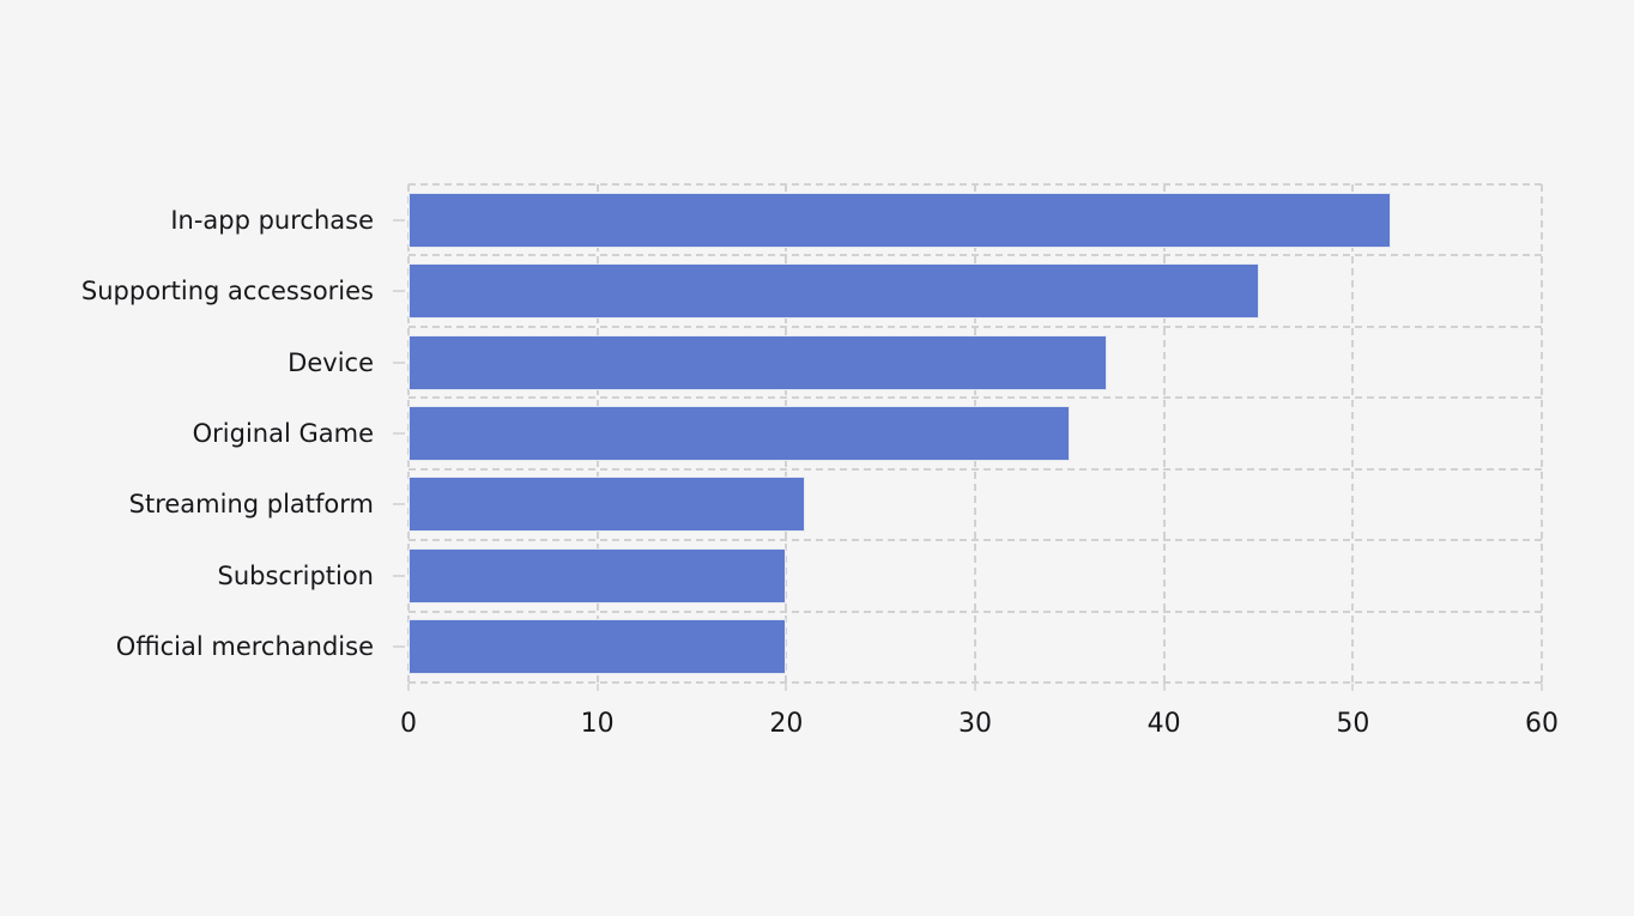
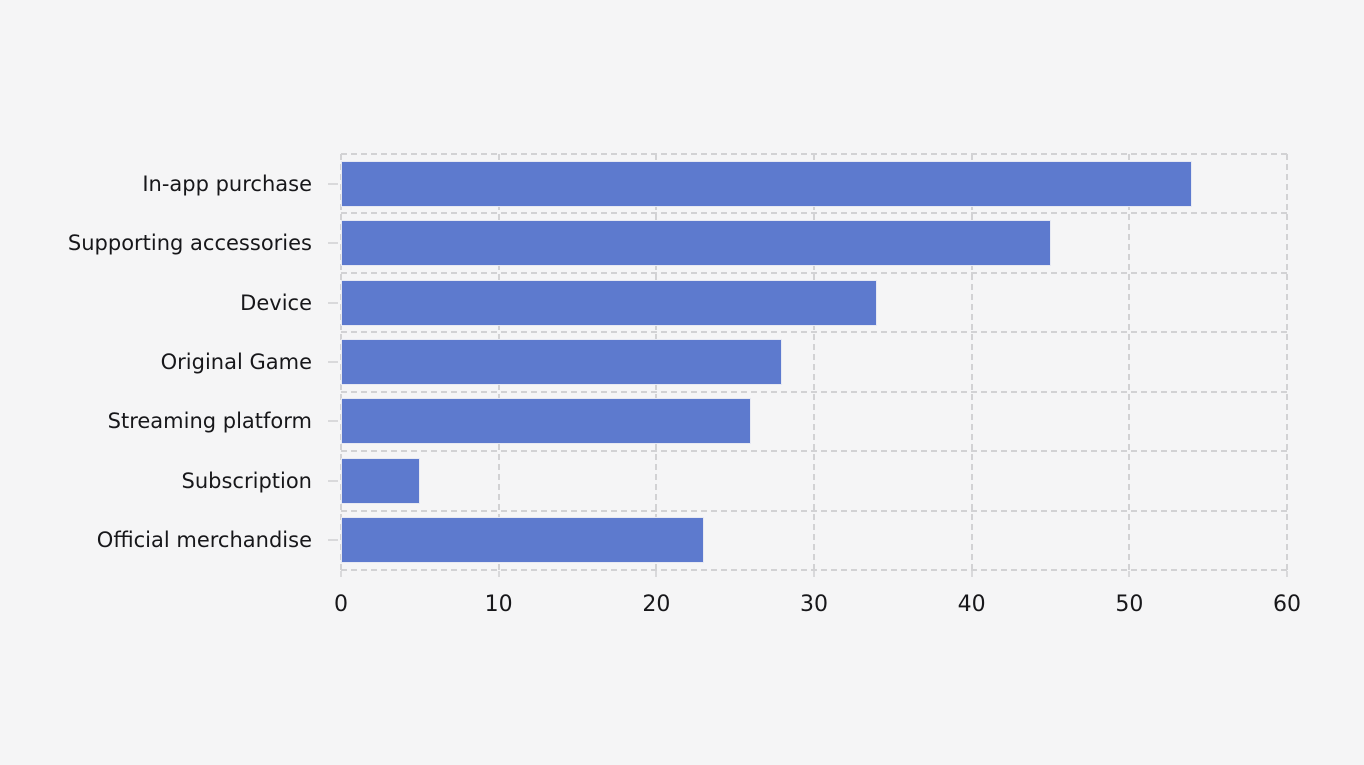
In-app purchase: 52 -> 54
Device: 37 -> 34
Original Game: 35 -> 28
Streaming platform: 21 -> 26
Subscription: 20 -> 5
Official merchandise: 20 -> 23
